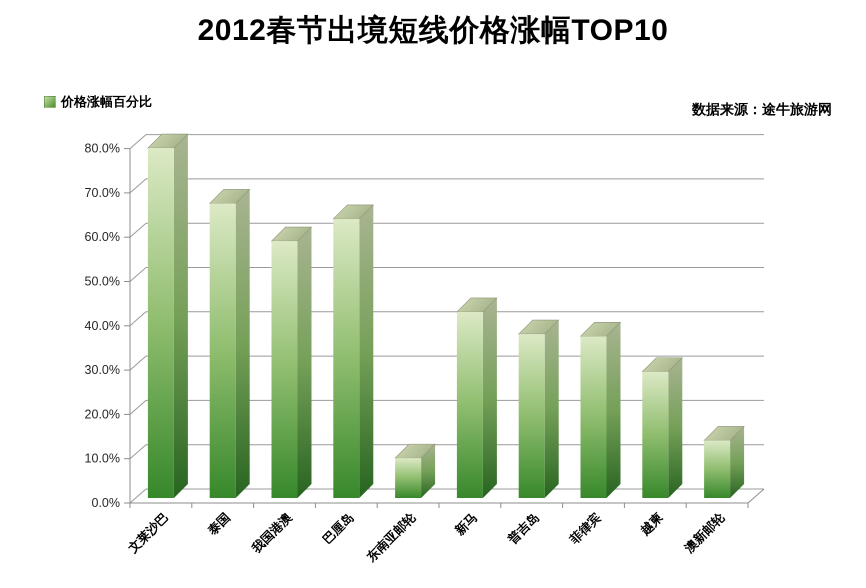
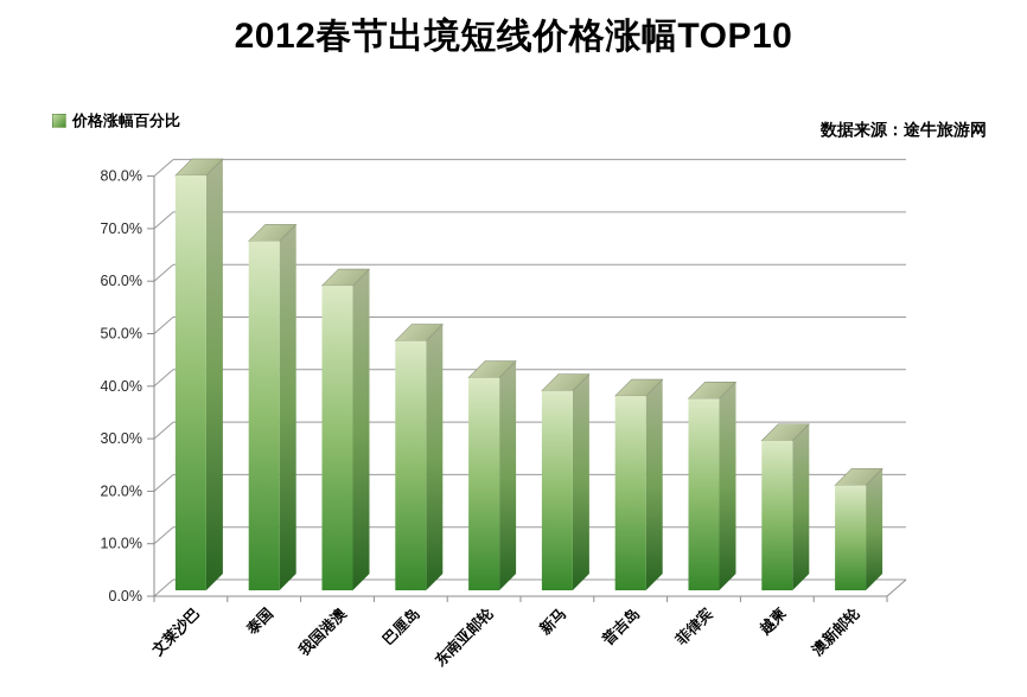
巴厘岛: 63% -> 48%
东南亚邮轮: 9% -> 40%
新马: 42% -> 38%
澳新邮轮: 13% -> 20%
